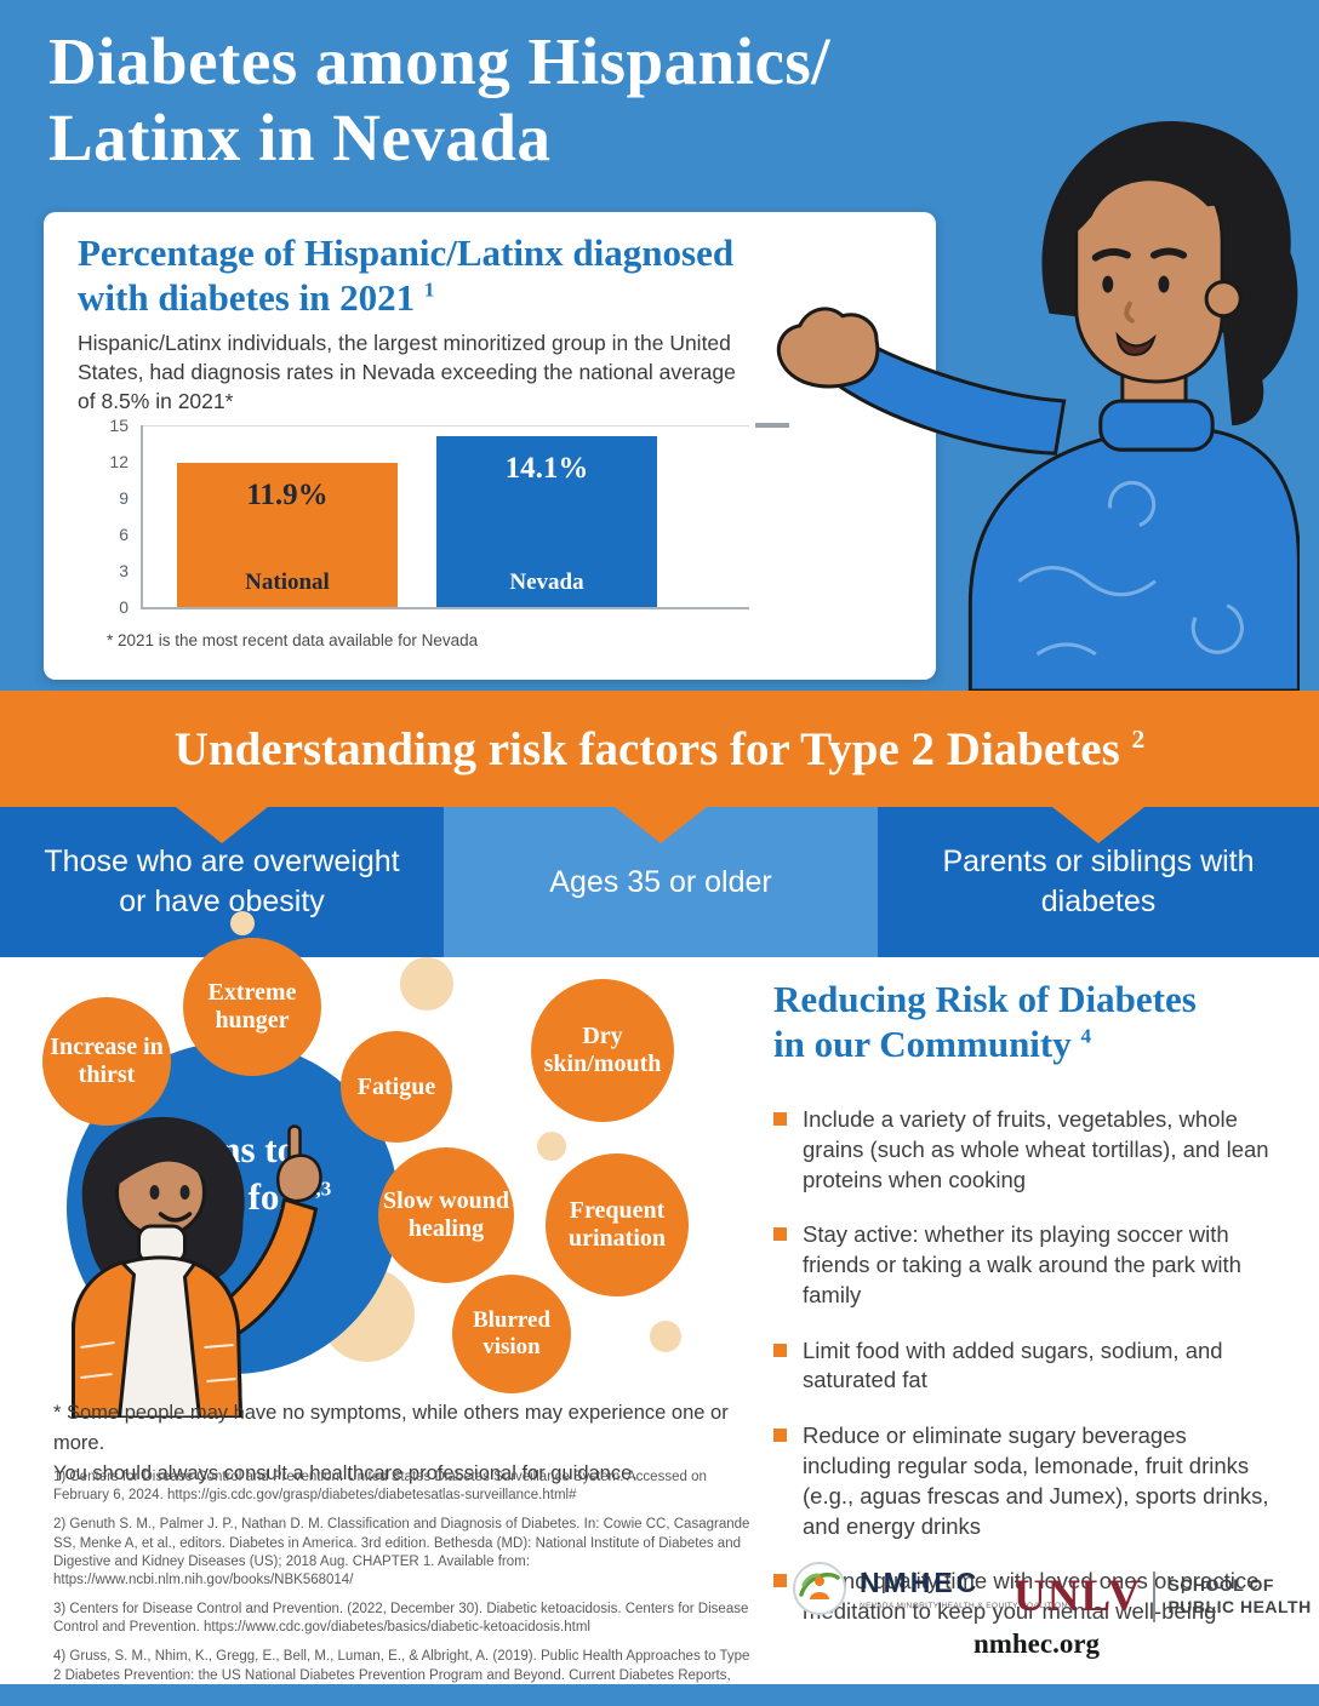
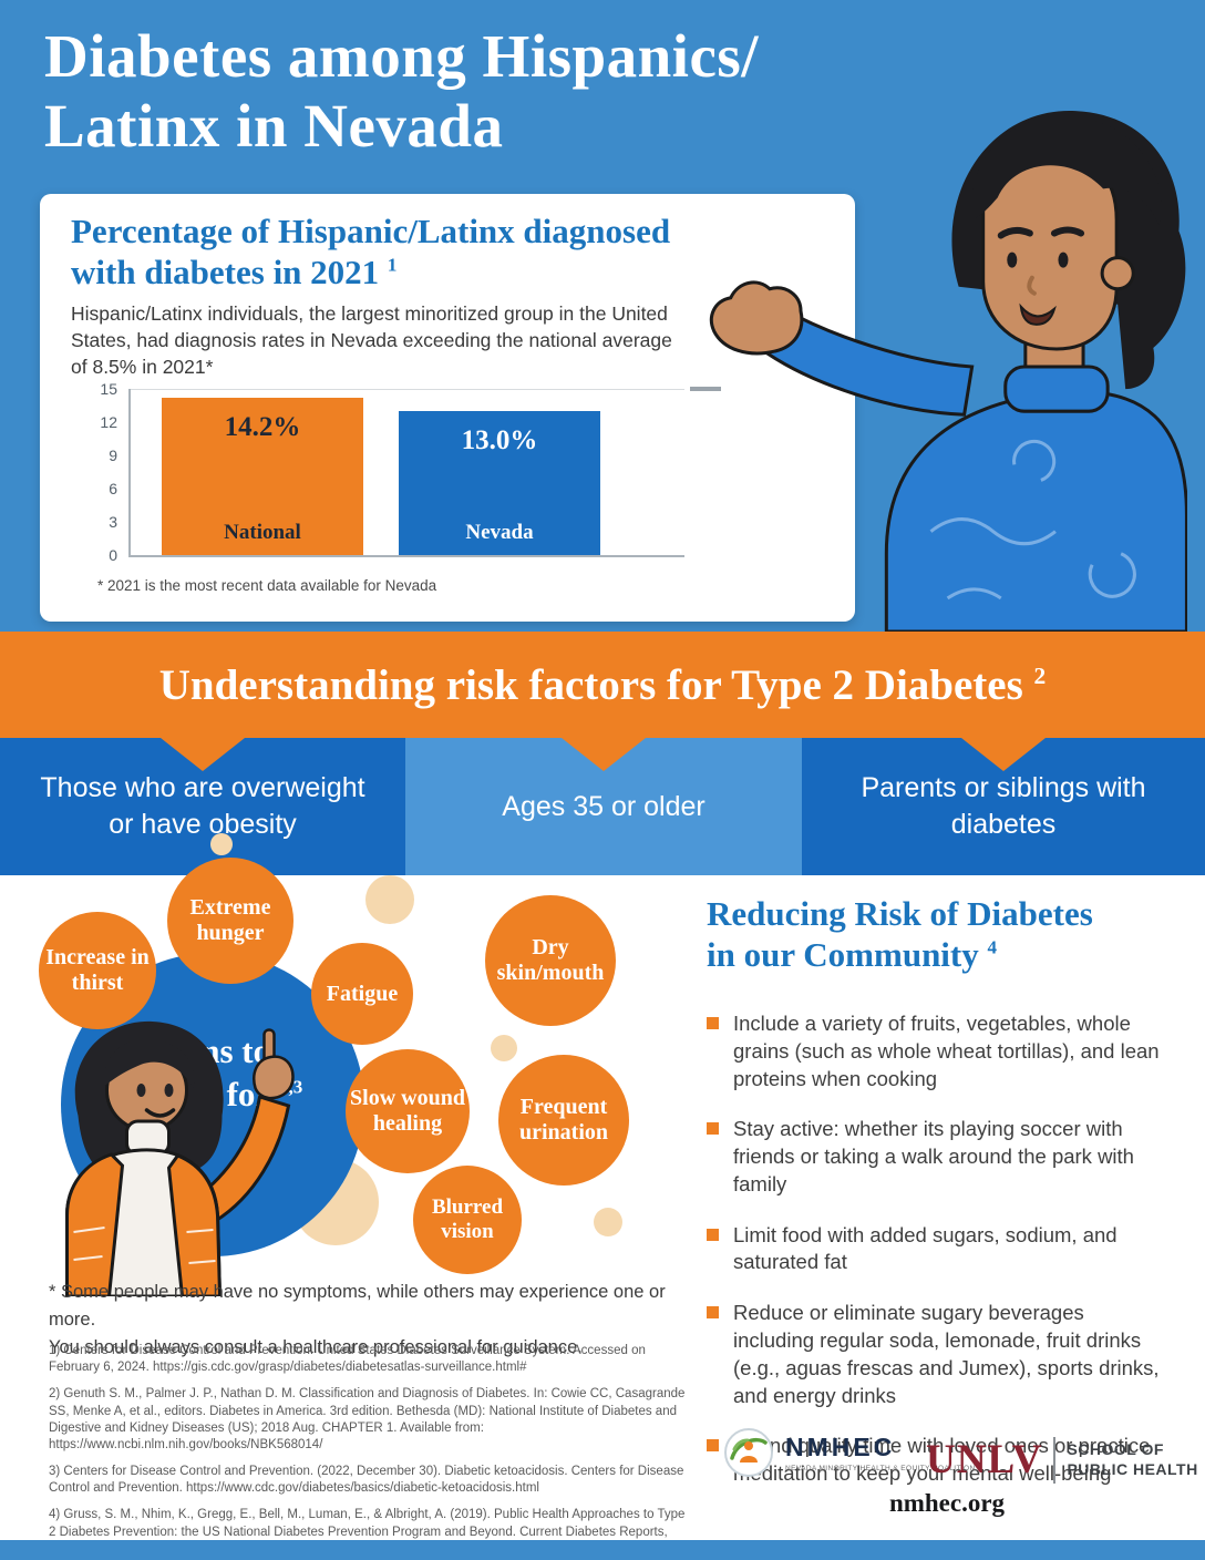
National: 11.9% -> 14.2%
Nevada: 14.1% -> 13.0%
